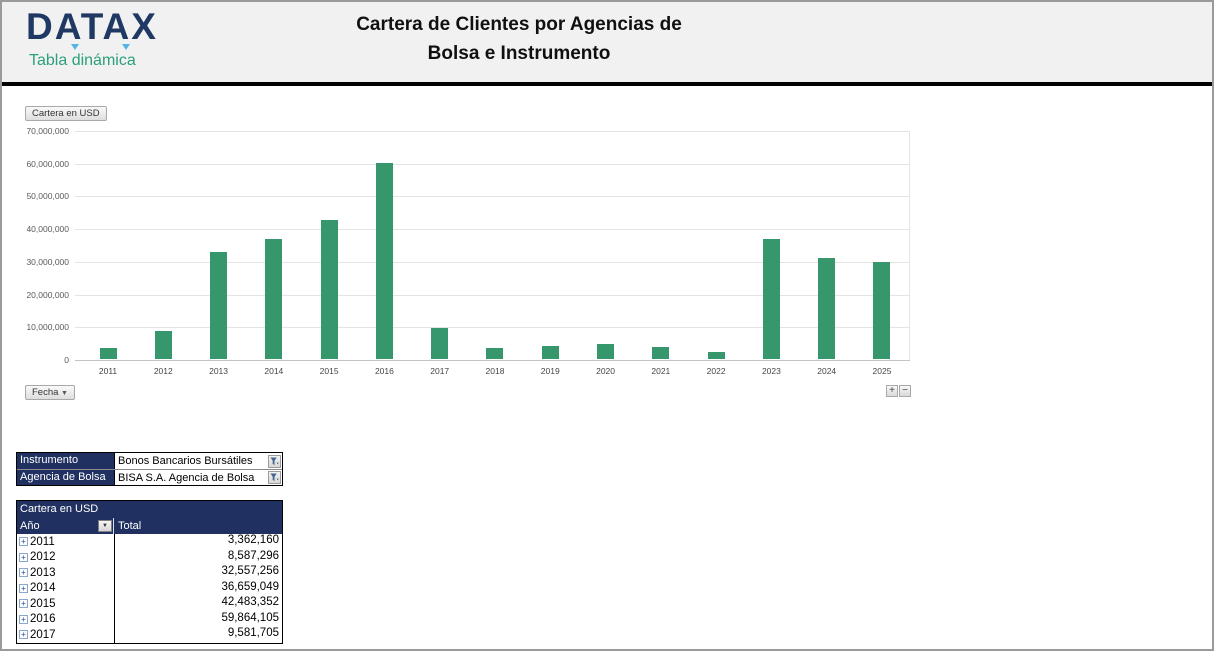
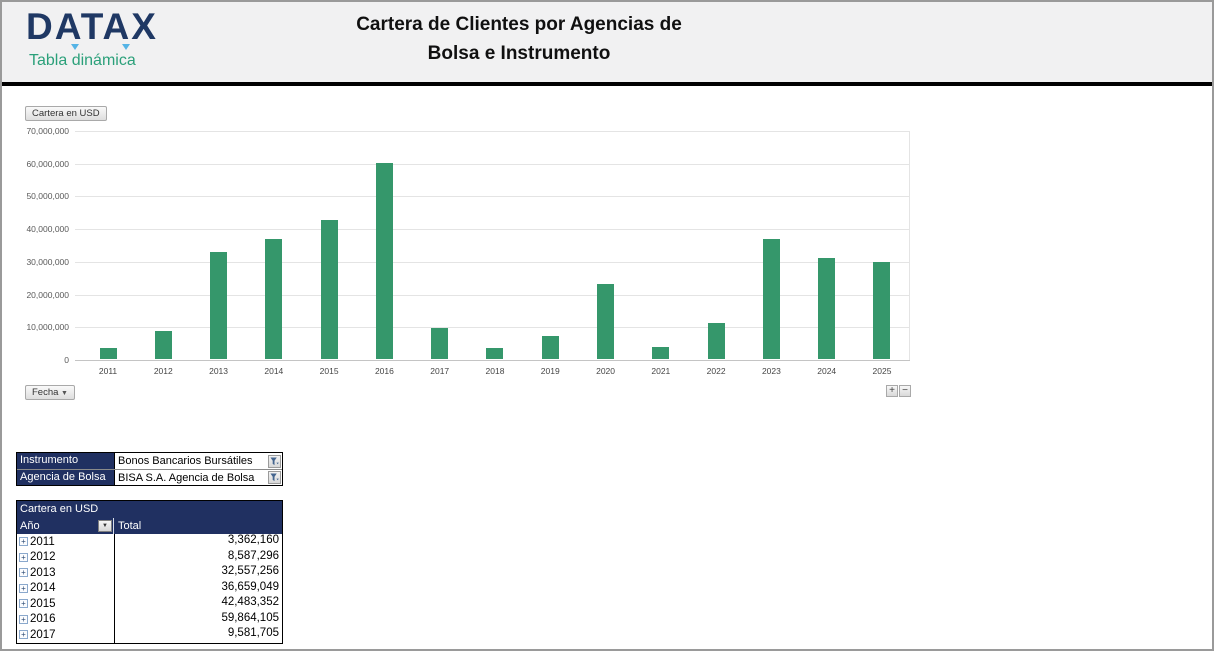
2019: 4000000 -> 7000000
2020: 4000000 -> 23000000
2022: 2000000 -> 11000000
